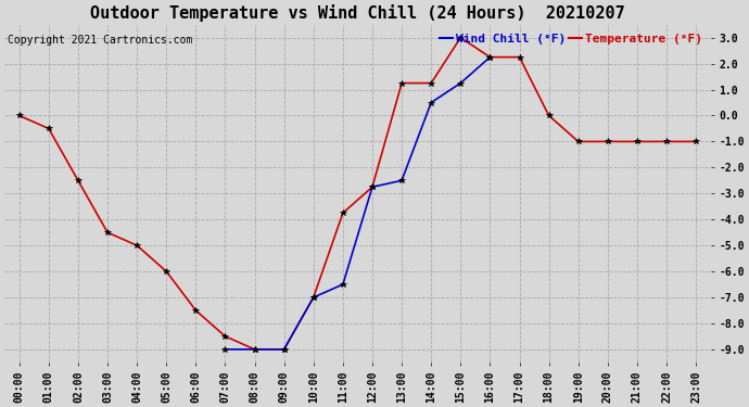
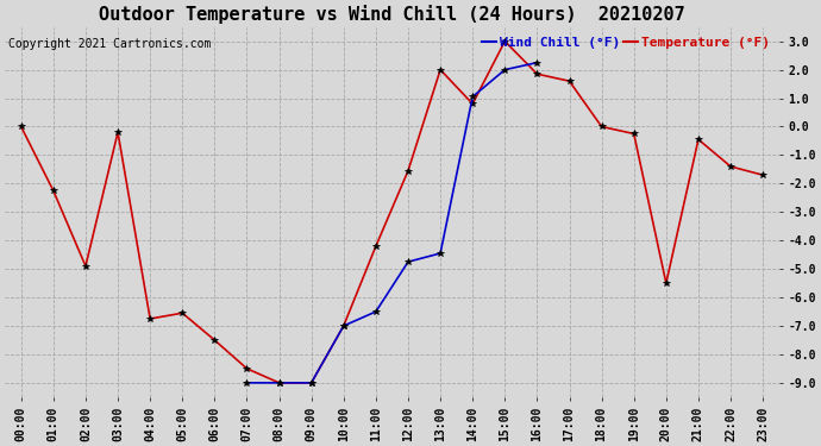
Temperature (°F)/01:00: -0.50 -> -2.25
Temperature (°F)/02:00: -2.50 -> -4.90
Temperature (°F)/03:00: -4.50 -> -0.20
Temperature (°F)/04:00: -5.00 -> -6.75
Temperature (°F)/05:00: -6.00 -> -6.55
Temperature (°F)/11:00: -3.75 -> -4.20
Temperature (°F)/12:00: -2.75 -> -1.55
Wind Chill (°F)/12:00: -2.75 -> -4.75
Temperature (°F)/13:00: 1.25 -> 2.00
Wind Chill (°F)/13:00: -2.50 -> -4.45
Temperature (°F)/14:00: 1.25 -> 0.80
Wind Chill (°F)/14:00: 0.50 -> 1.05
Wind Chill (°F)/15:00: 1.25 -> 2.00
Temperature (°F)/16:00: 2.25 -> 1.85
Temperature (°F)/17:00: 2.25 -> 1.60
Temperature (°F)/19:00: -1.00 -> -0.25
Temperature (°F)/20:00: -1.00 -> -5.50
Temperature (°F)/21:00: -1.00 -> -0.45
Temperature (°F)/22:00: -1.00 -> -1.40
Temperature (°F)/23:00: -1.00 -> -1.70
